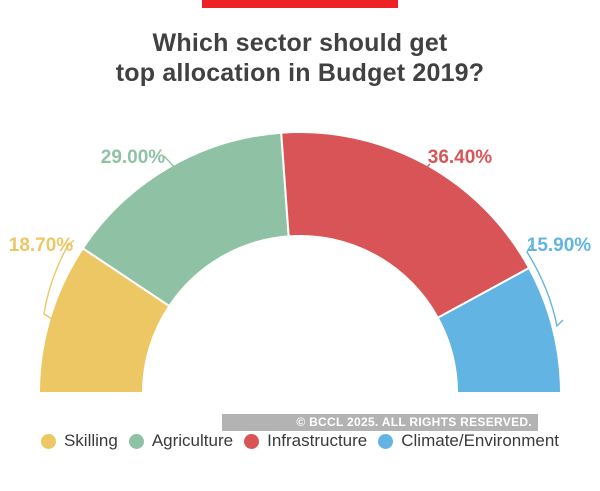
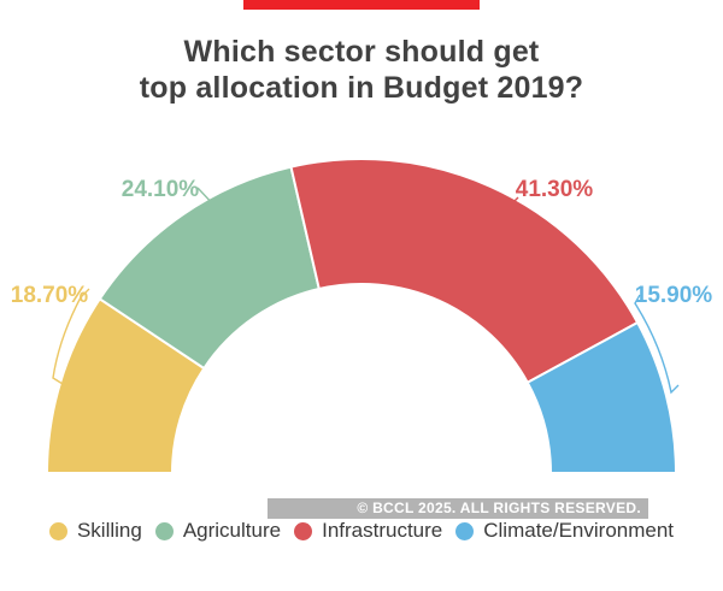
Agriculture: 29.00% -> 24.10%
Infrastructure: 36.40% -> 41.30%
